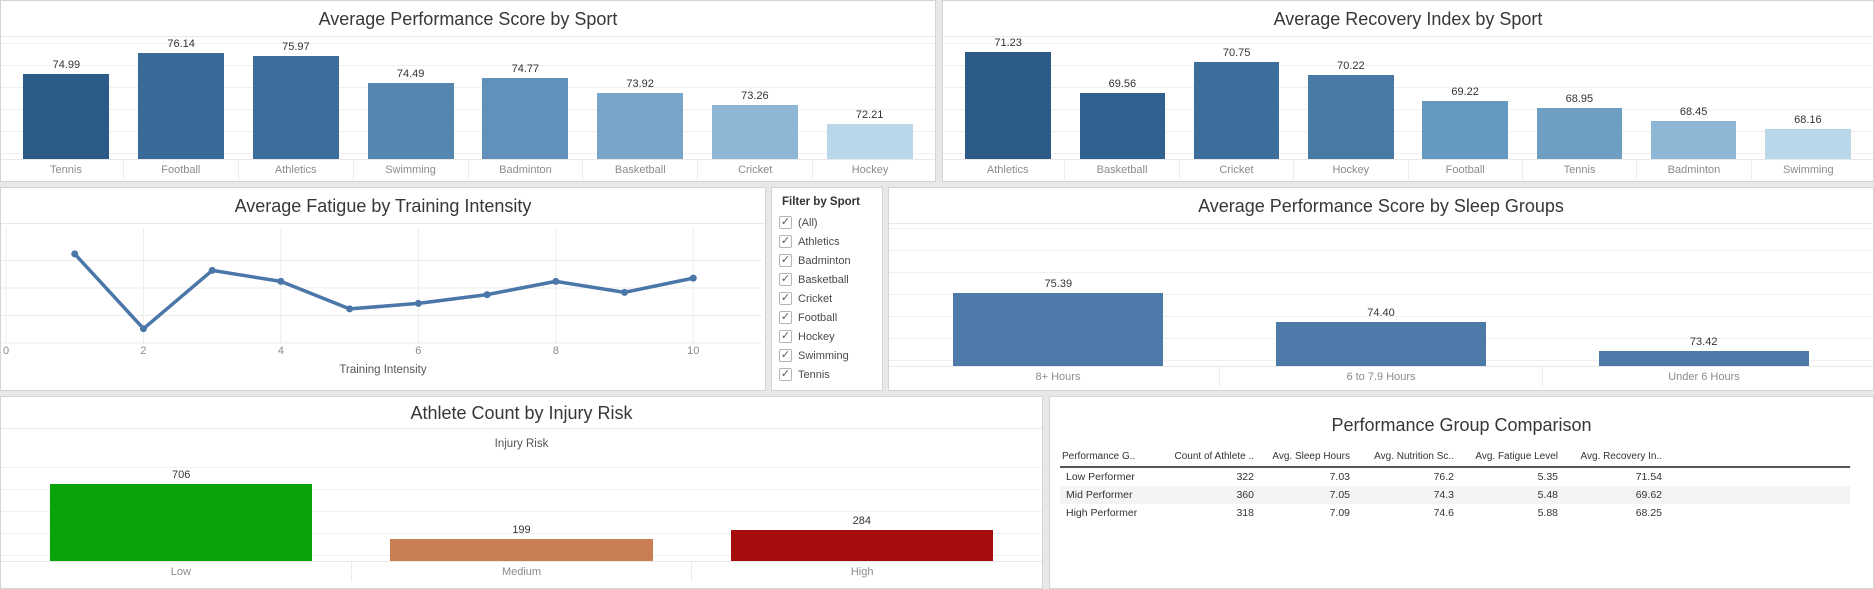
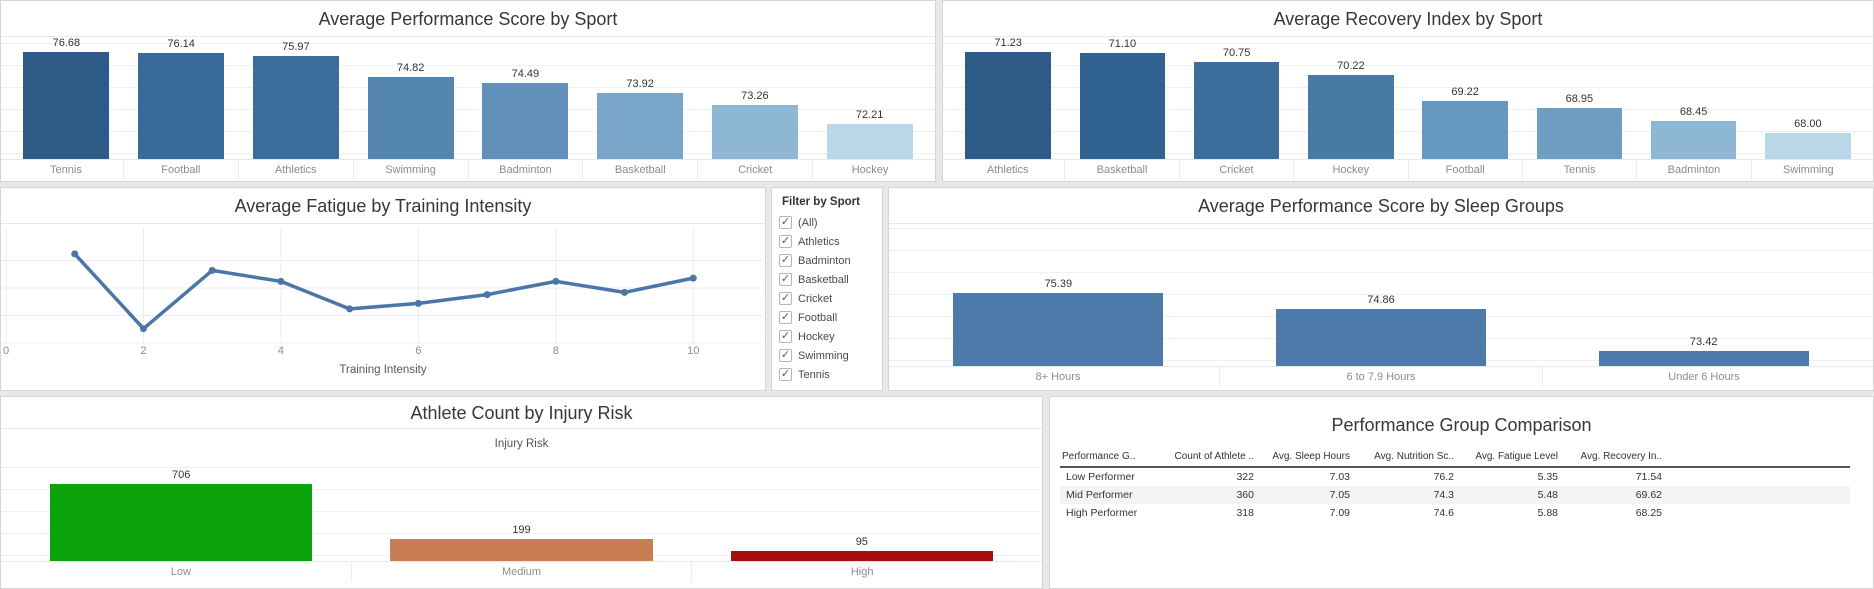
Average Performance Score by Sport/Tennis: 74.99 -> 76.68
Average Performance Score by Sport/Swimming: 74.49 -> 74.82
Average Performance Score by Sport/Badminton: 74.77 -> 74.49
Average Recovery Index by Sport/Basketball: 69.56 -> 71.10
Average Recovery Index by Sport/Swimming: 68.16 -> 68.00
Average Performance Score by Sleep Groups/6 to 7.9 Hours: 74.40 -> 74.86
Athlete Count by Injury Risk/High: 284 -> 95
